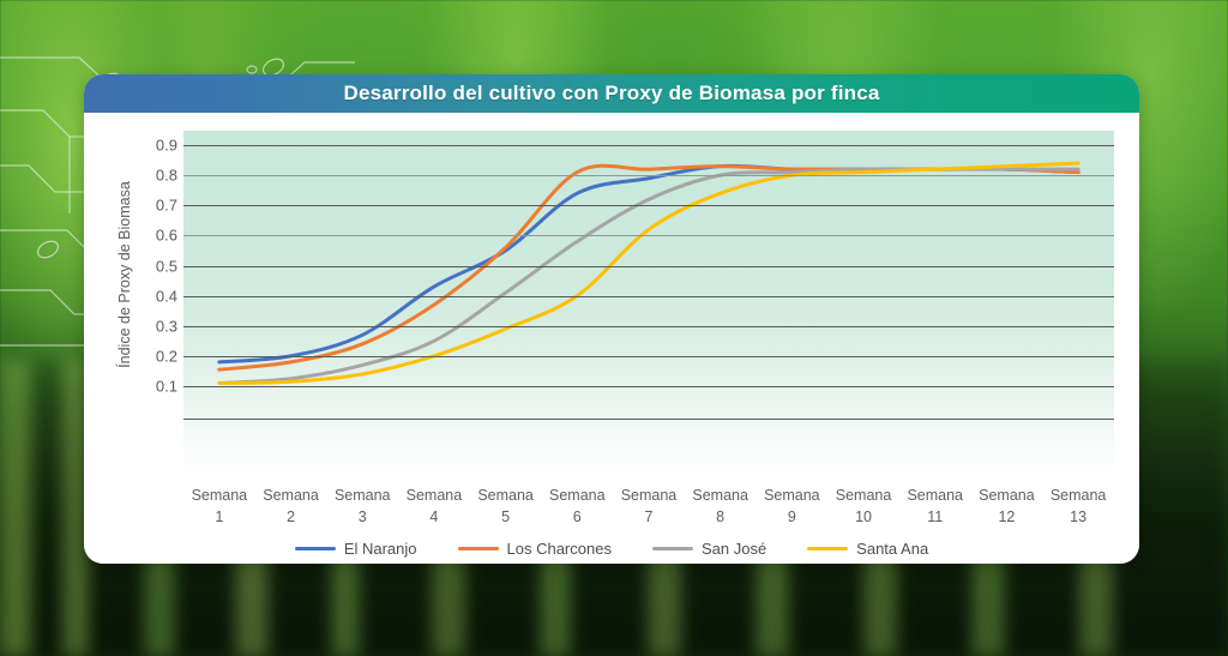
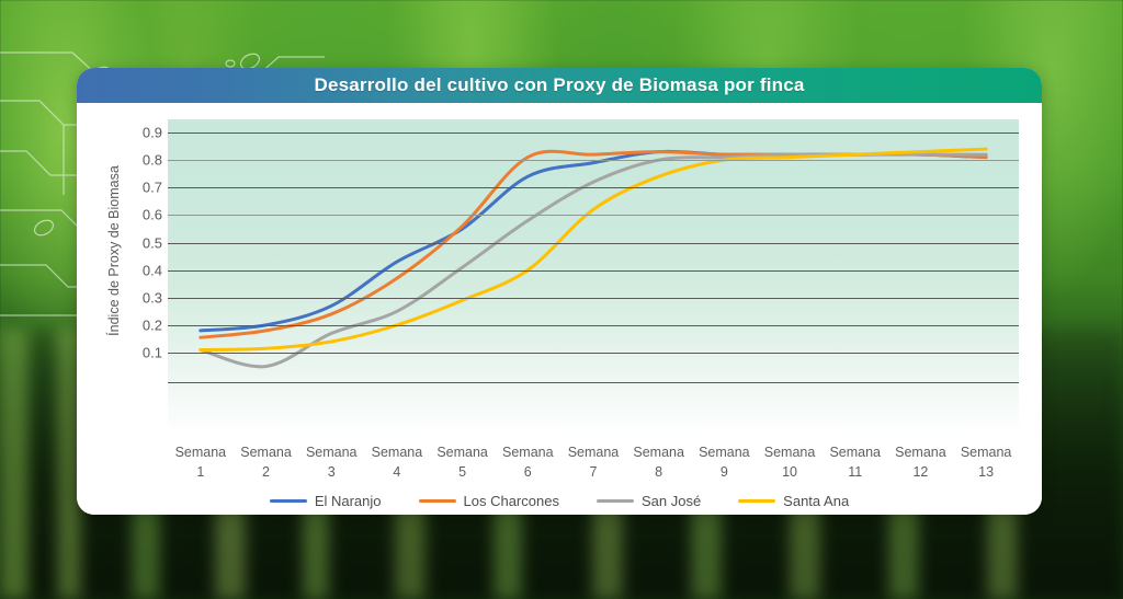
San José/Semana 2: 0.12 -> 0.05
